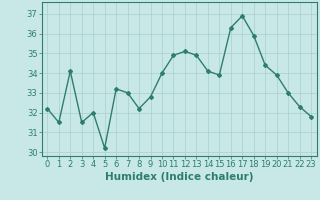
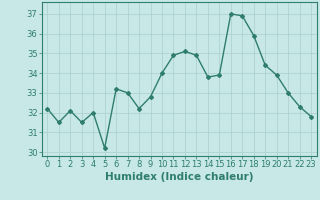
2: 34.1 -> 32.1
14: 34.1 -> 33.8
16: 36.3 -> 37.0
